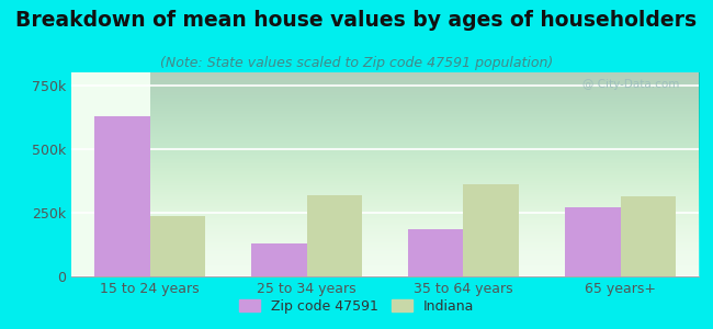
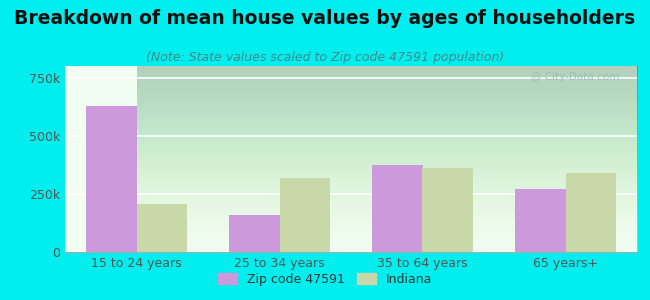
Indiana/15 to 24 years: 235k -> 205k
Zip code 47591/25 to 34 years: 130k -> 160k
Zip code 47591/35 to 64 years: 185k -> 375k
Indiana/65 years+: 315k -> 340k
